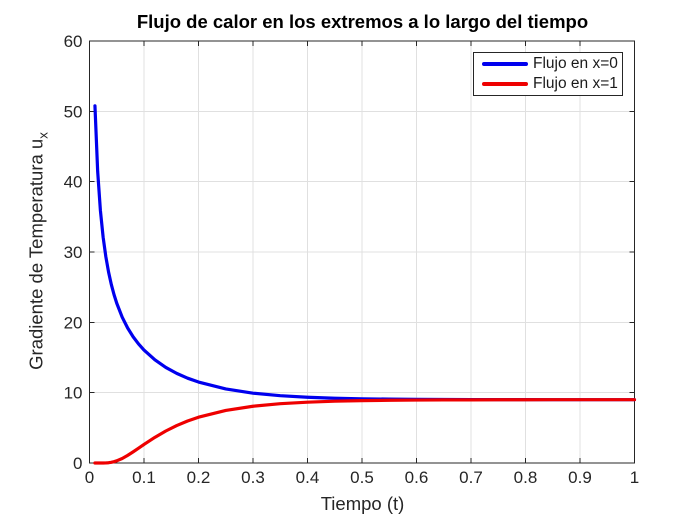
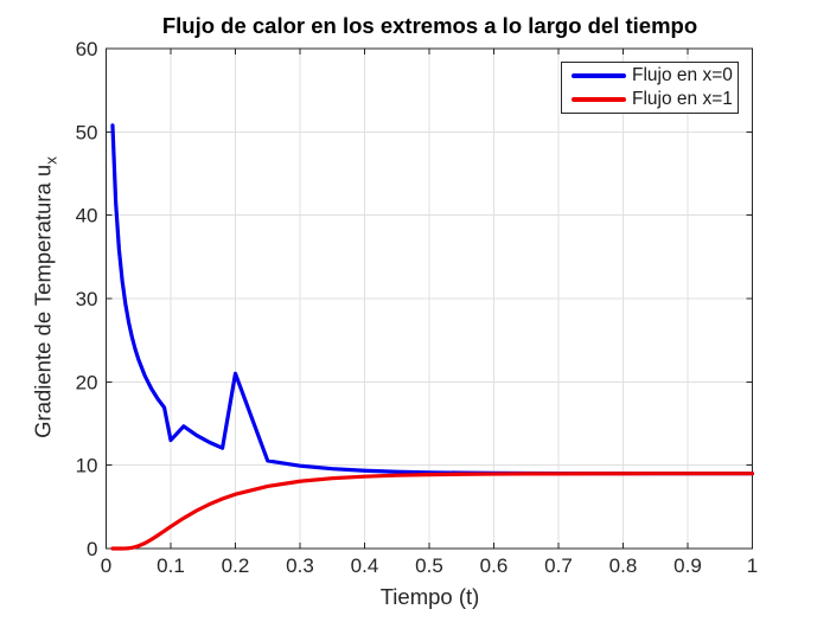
Flujo en x=0/0.1: 16 -> 13
Flujo en x=0/0.2: 12 -> 21
